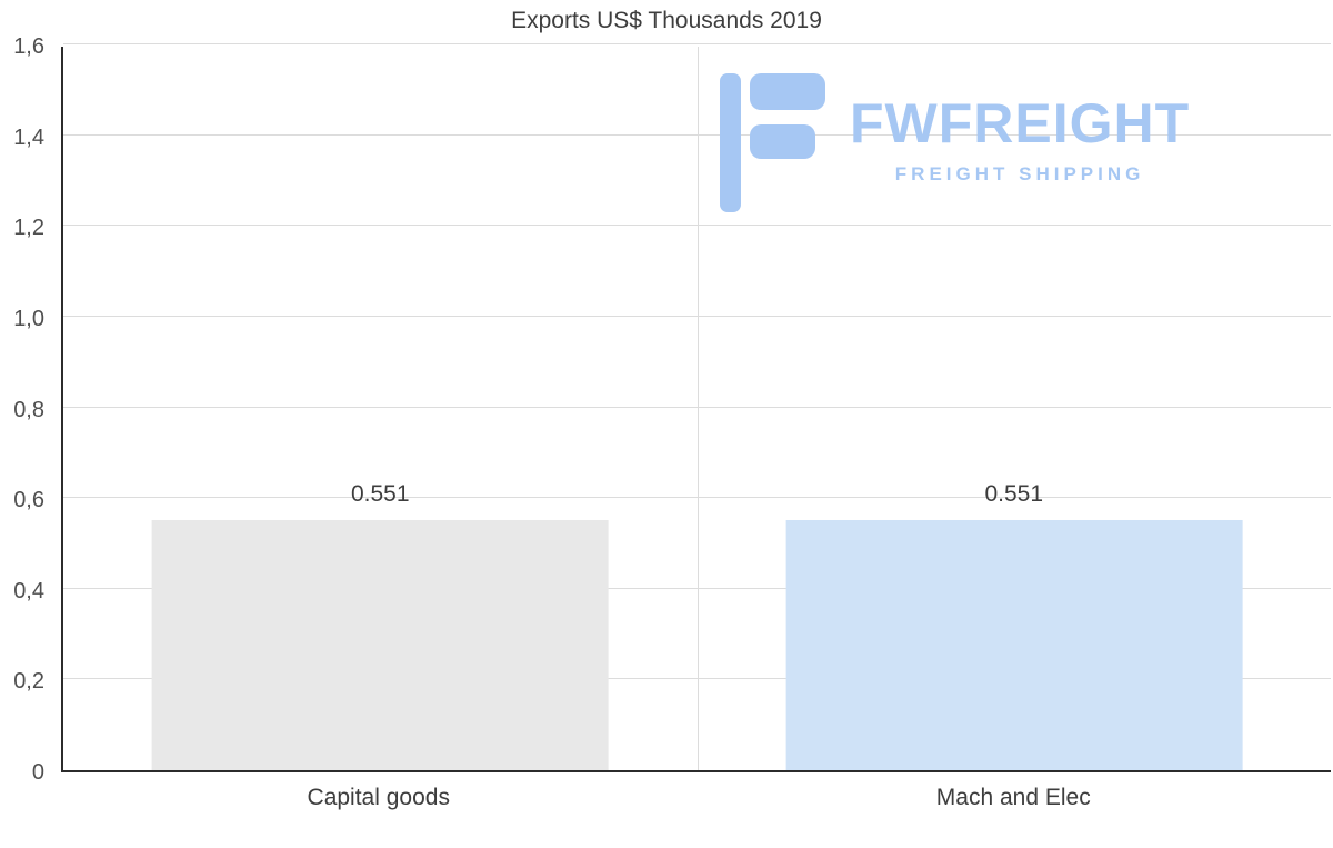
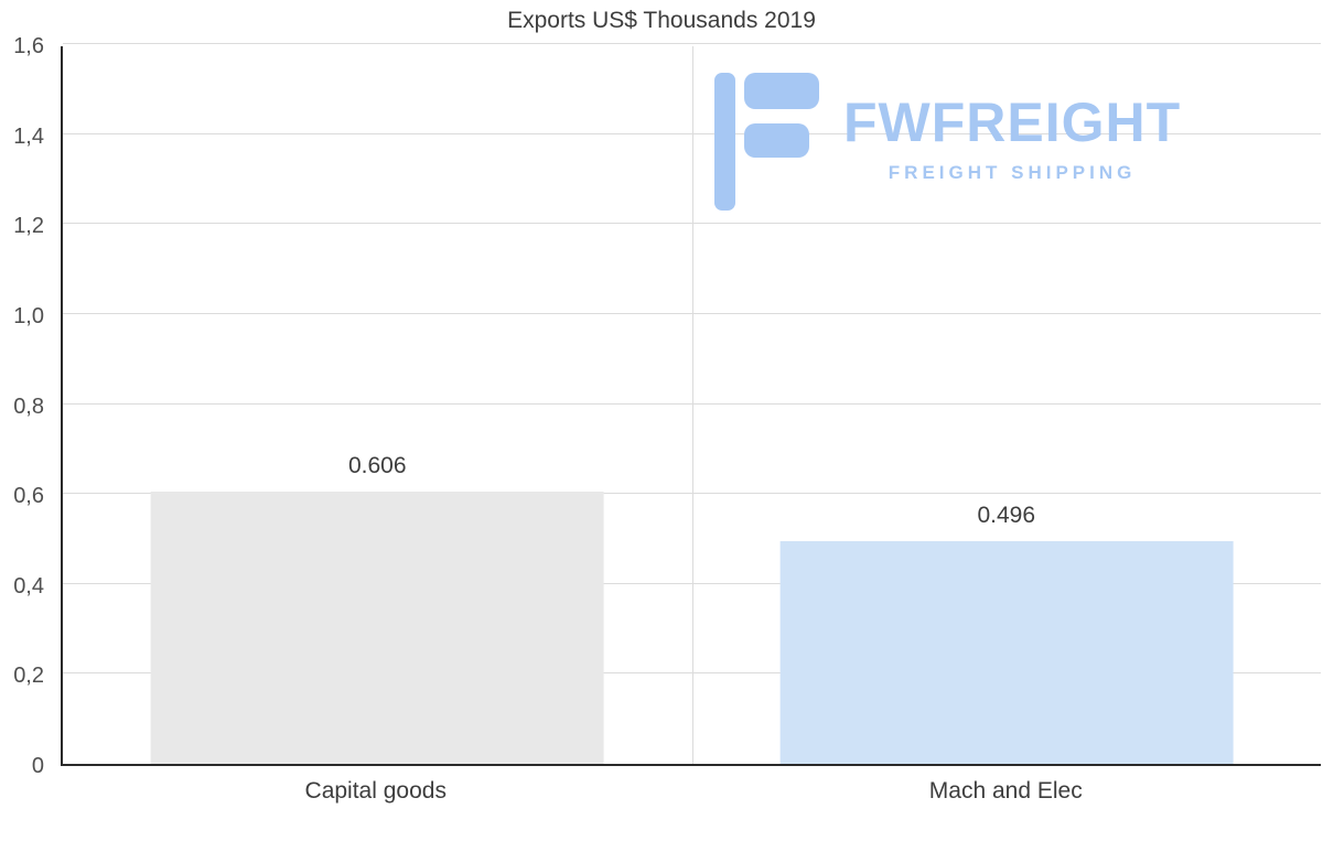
Capital goods: 0.551 -> 0.606
Mach and Elec: 0.551 -> 0.496
